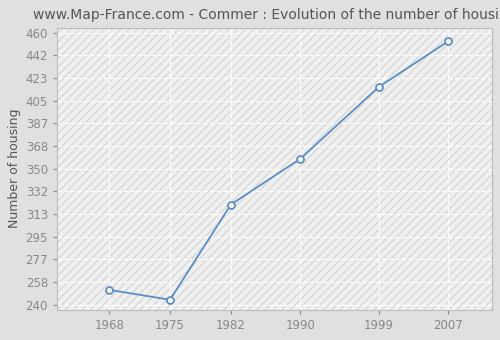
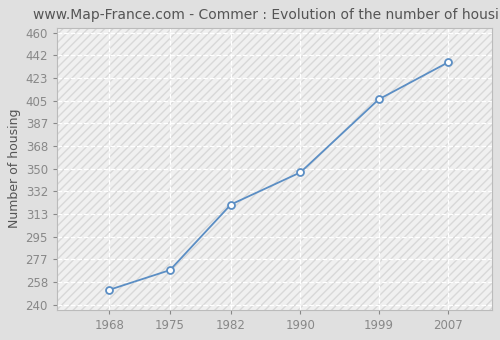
1975: 244 -> 268
1990: 358 -> 347
1999: 416 -> 406
2007: 453 -> 436
